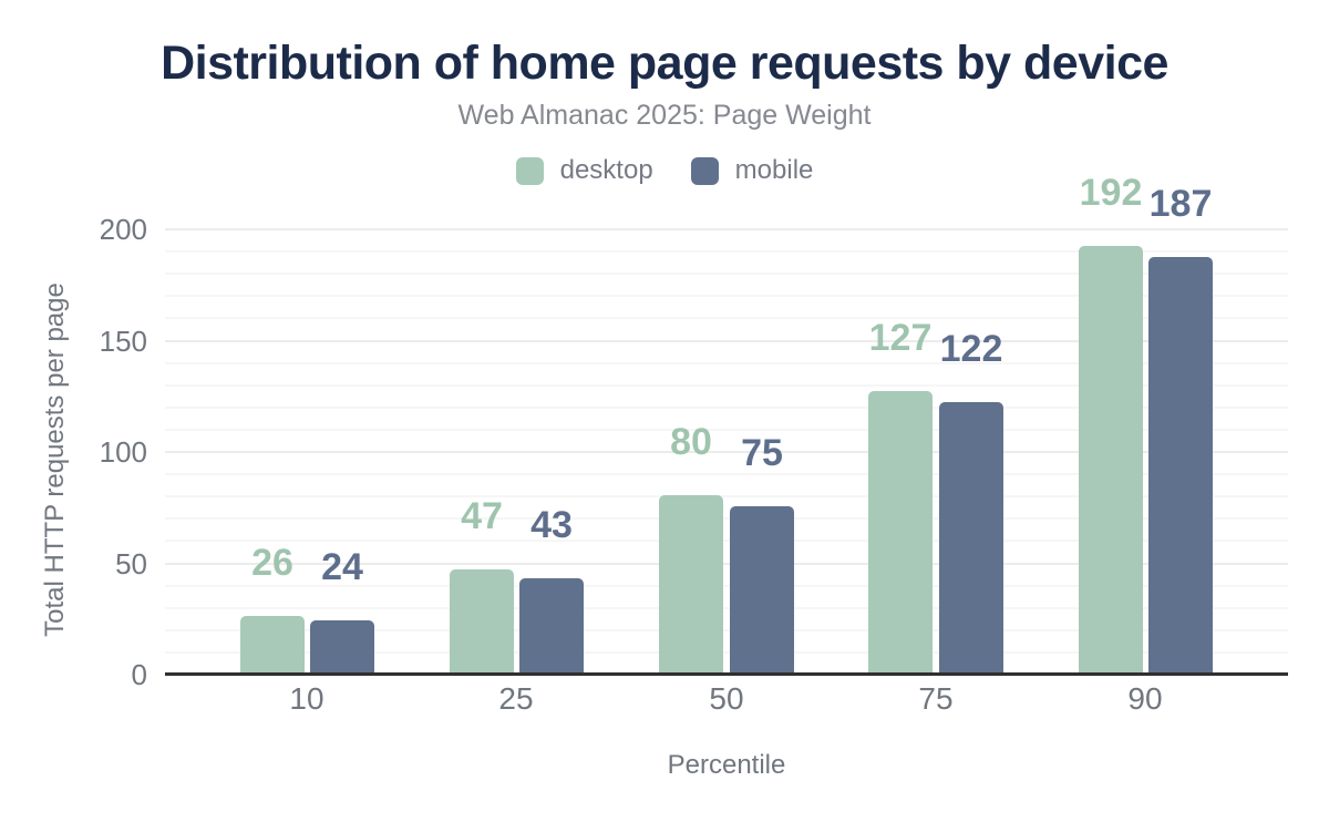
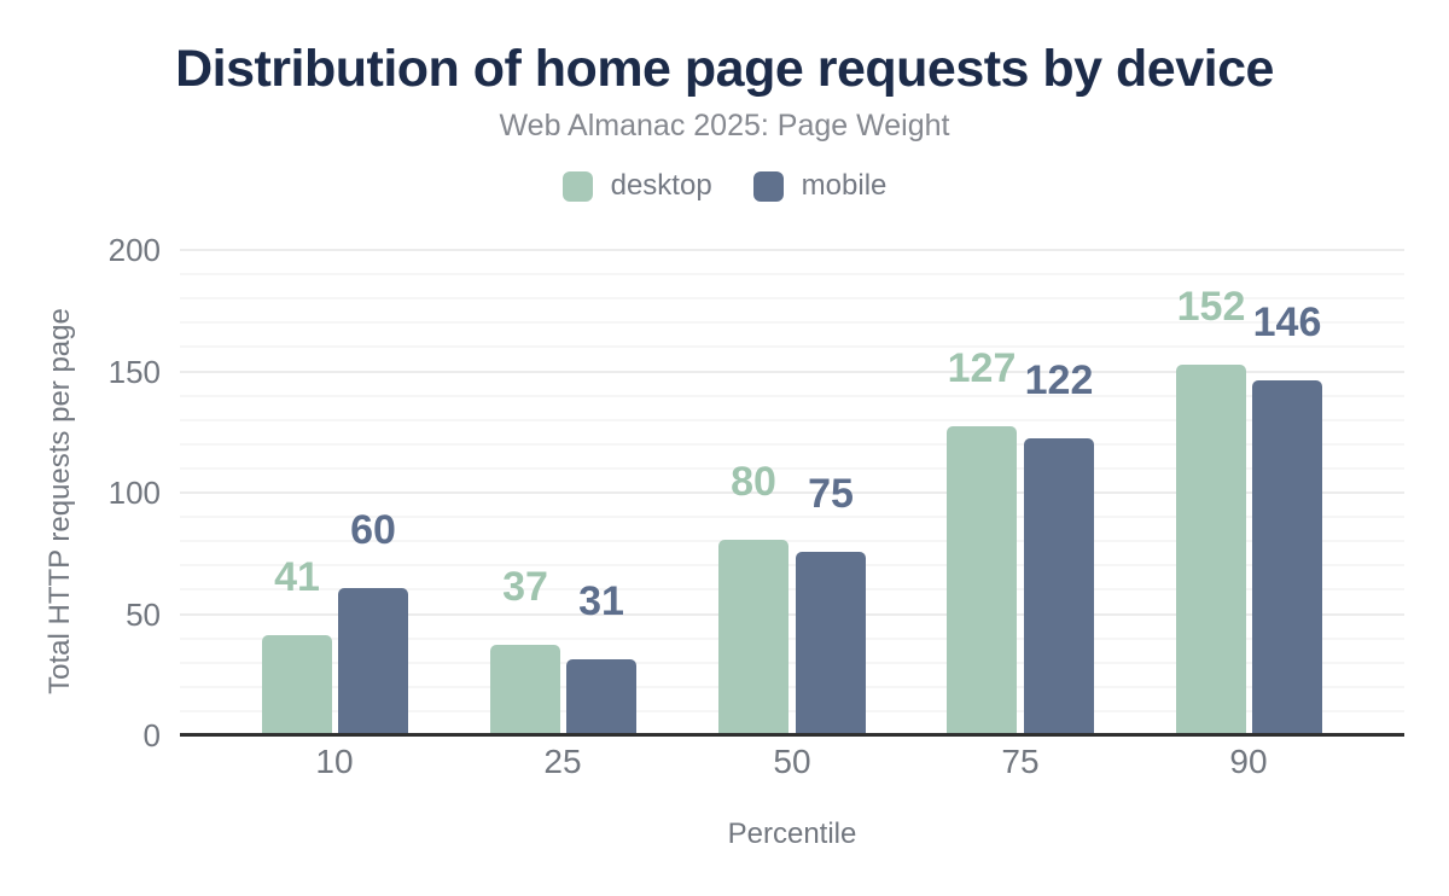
desktop/10: 26 -> 41
mobile/10: 24 -> 60
desktop/25: 47 -> 37
mobile/25: 43 -> 31
desktop/90: 192 -> 152
mobile/90: 187 -> 146
